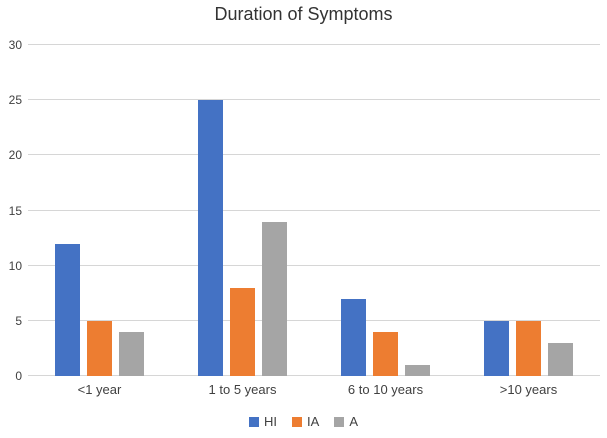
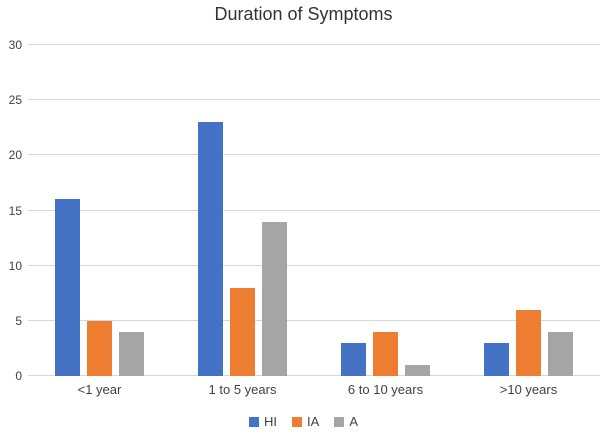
HI/<1 year: 12 -> 16
HI/1 to 5 years: 25 -> 23
HI/6 to 10 years: 7 -> 3
HI/>10 years: 5 -> 3
IA/>10 years: 5 -> 6
A/>10 years: 3 -> 4
